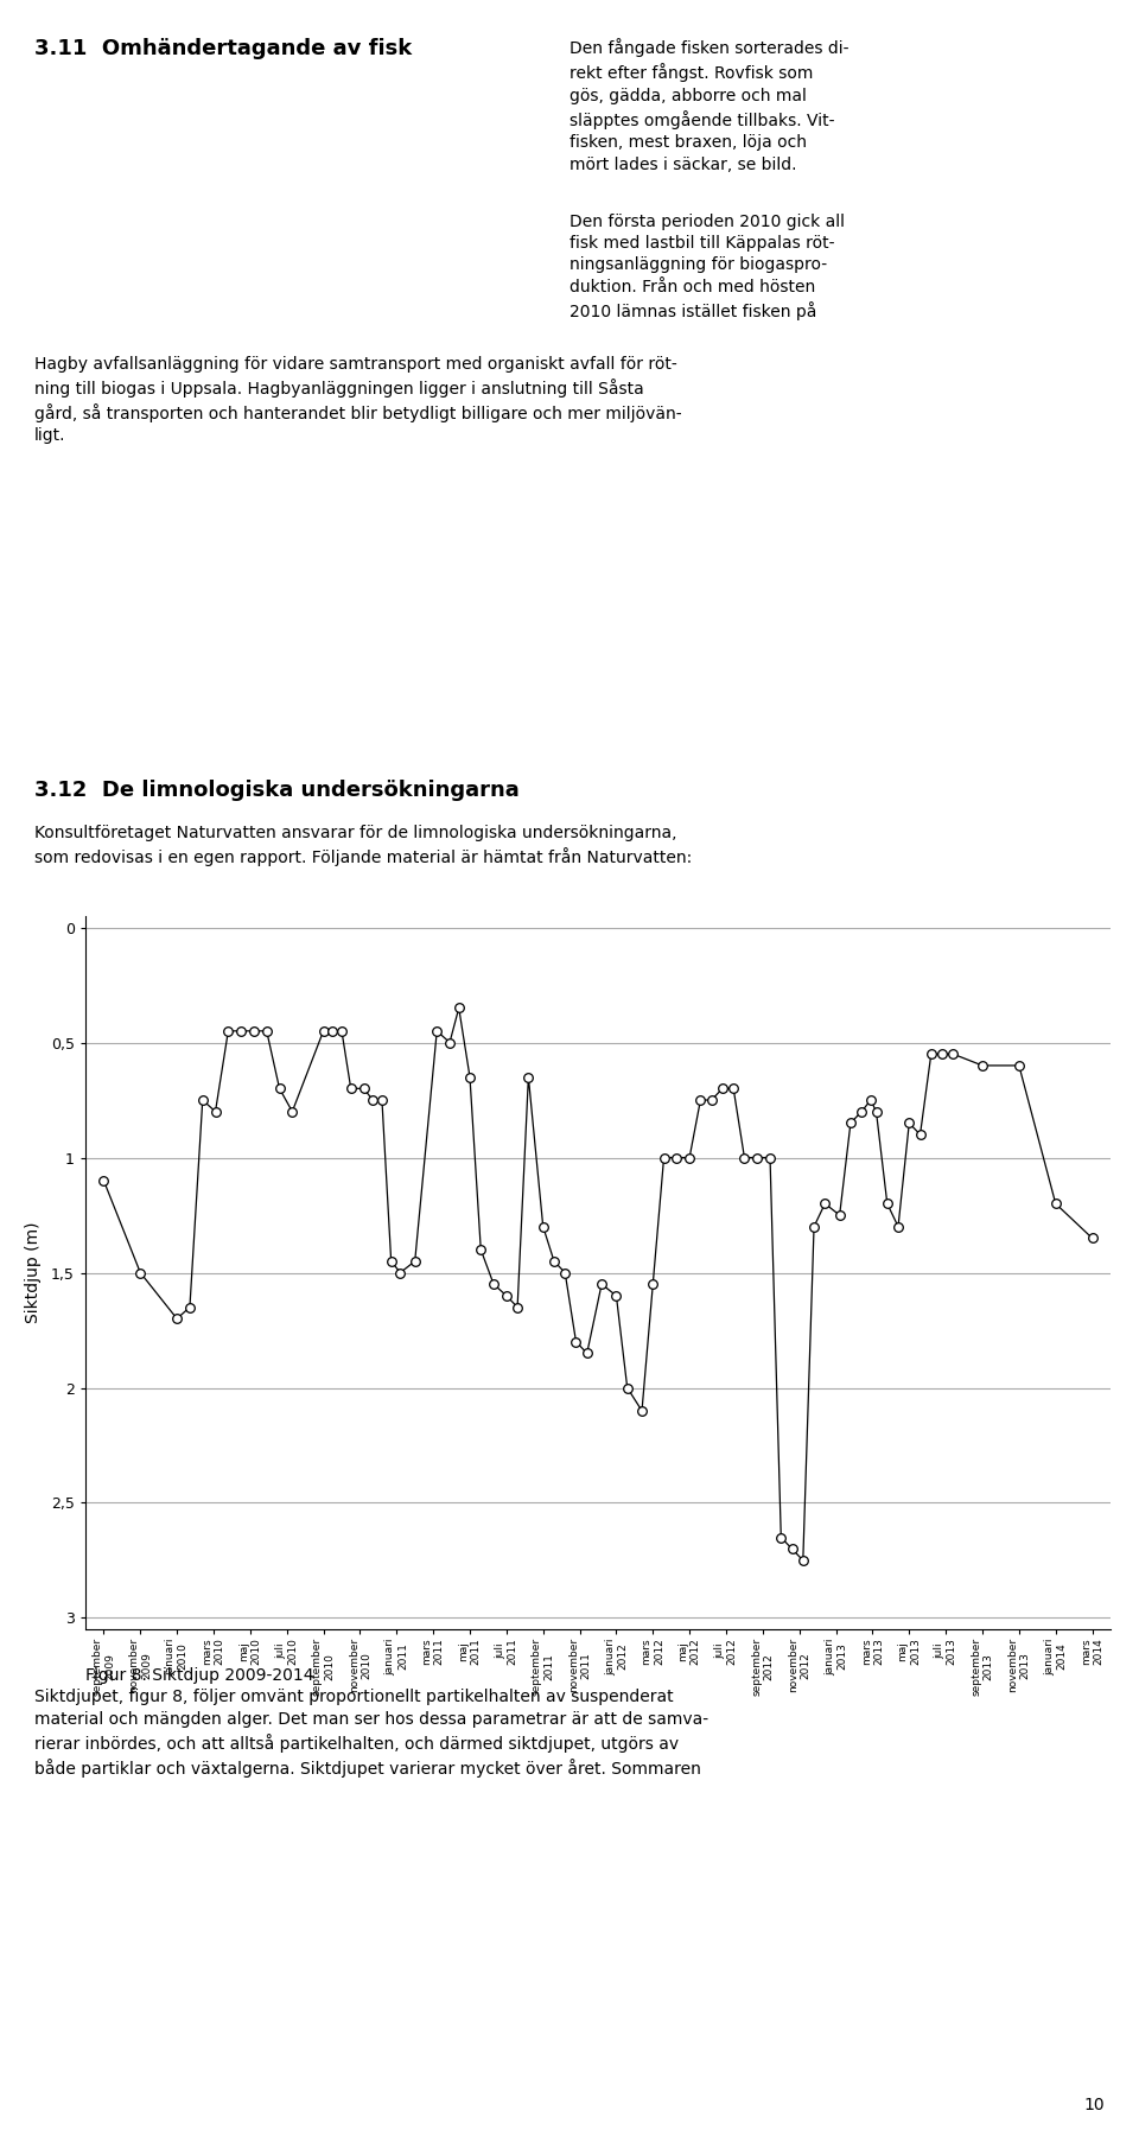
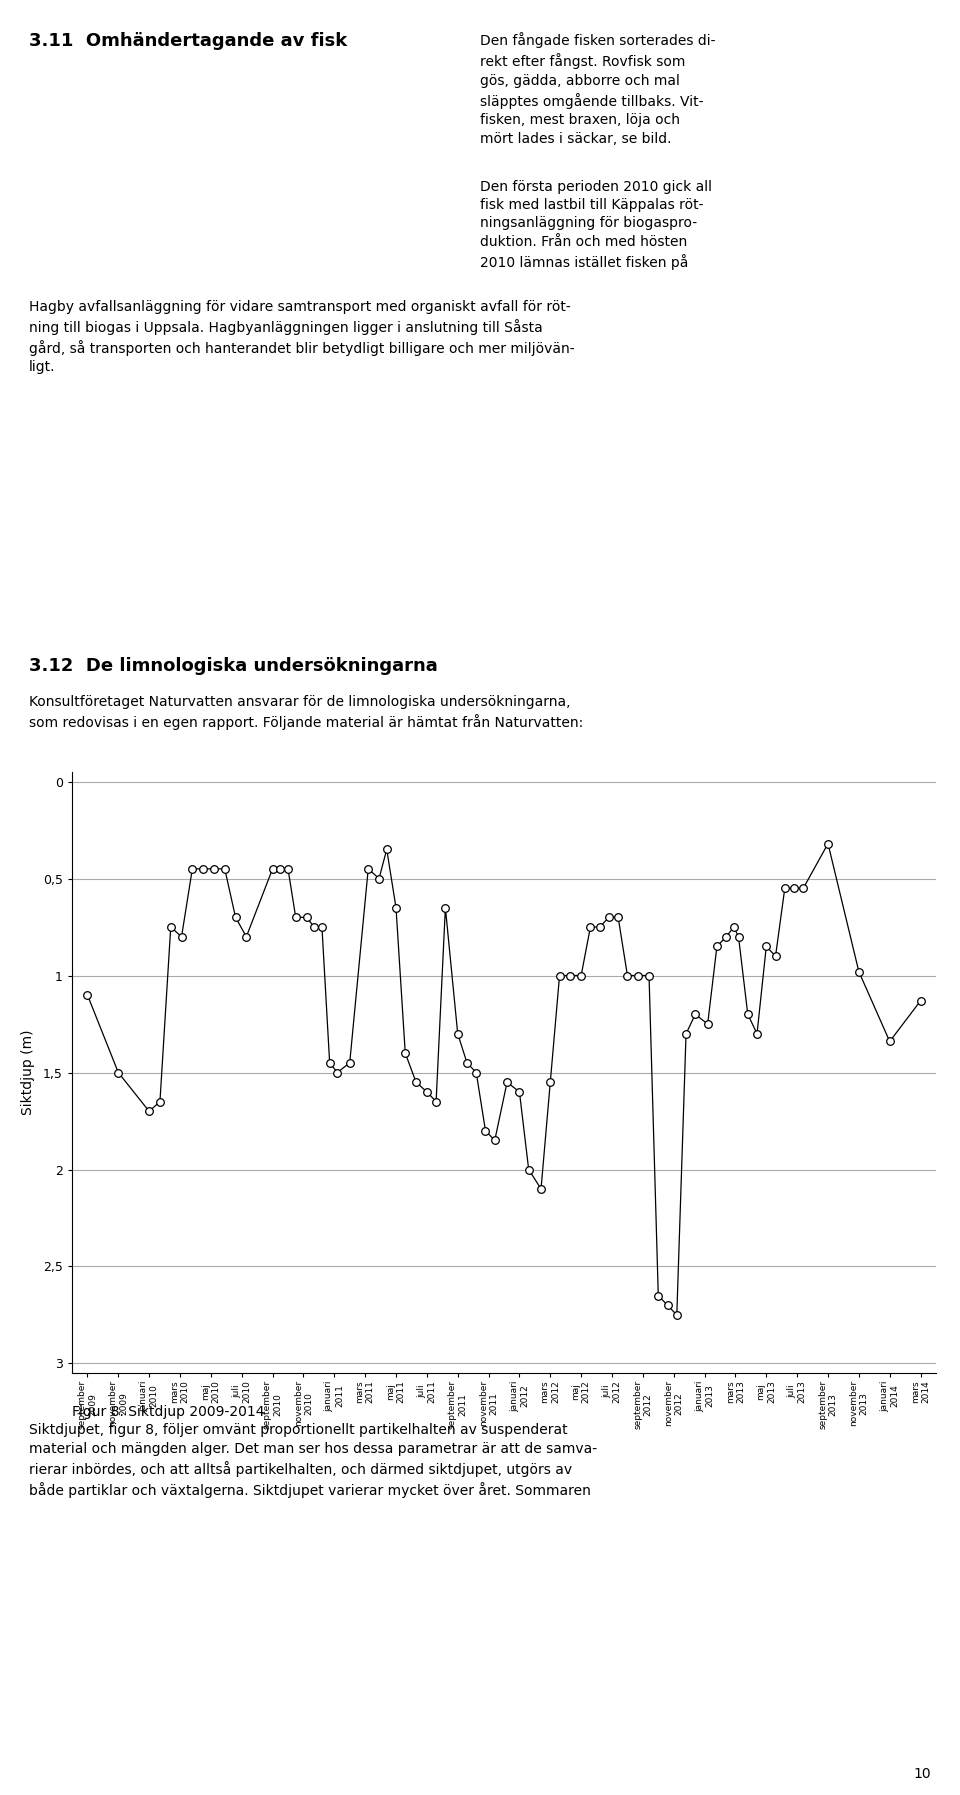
september 2013: 0,60 -> 0,32
november 2013: 0,60 -> 0,98
januari 2014: 1,20 -> 1,34
mars 2014: 1,35 -> 1,13
